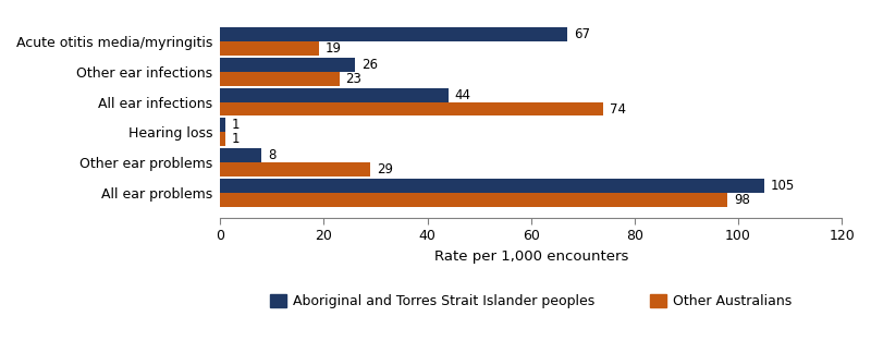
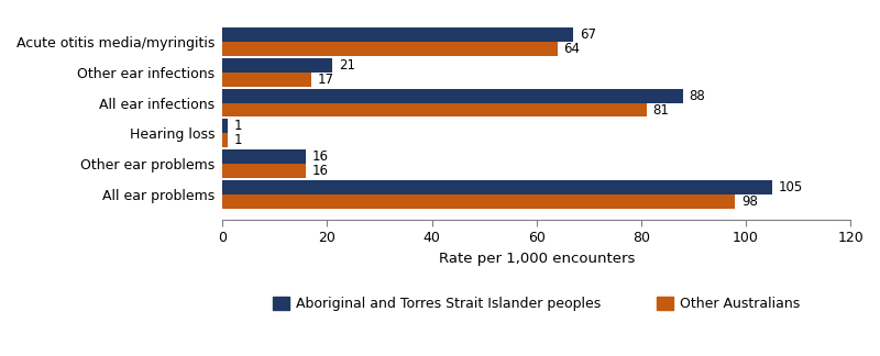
Other Australians/Acute otitis media/myringitis: 19 -> 64
Aboriginal and Torres Strait Islander peoples/Other ear infections: 26 -> 21
Other Australians/Other ear infections: 23 -> 17
Aboriginal and Torres Strait Islander peoples/All ear infections: 44 -> 88
Other Australians/All ear infections: 74 -> 81
Aboriginal and Torres Strait Islander peoples/Other ear problems: 8 -> 16
Other Australians/Other ear problems: 29 -> 16
